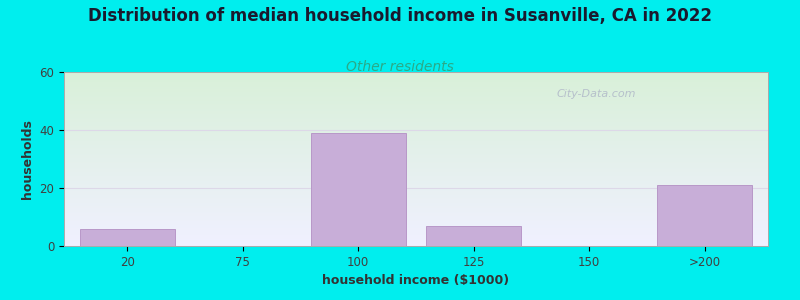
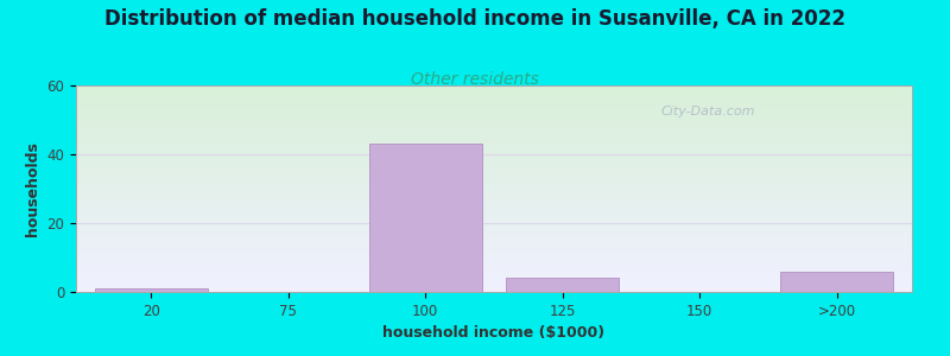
20: 6 -> 1
100: 39 -> 43
125: 7 -> 4
>200: 21 -> 6
